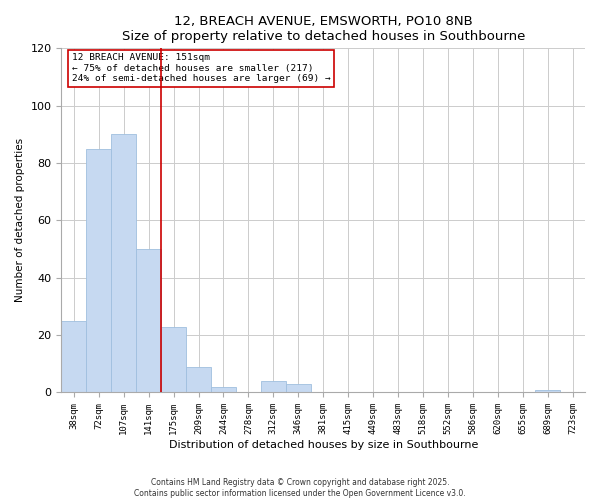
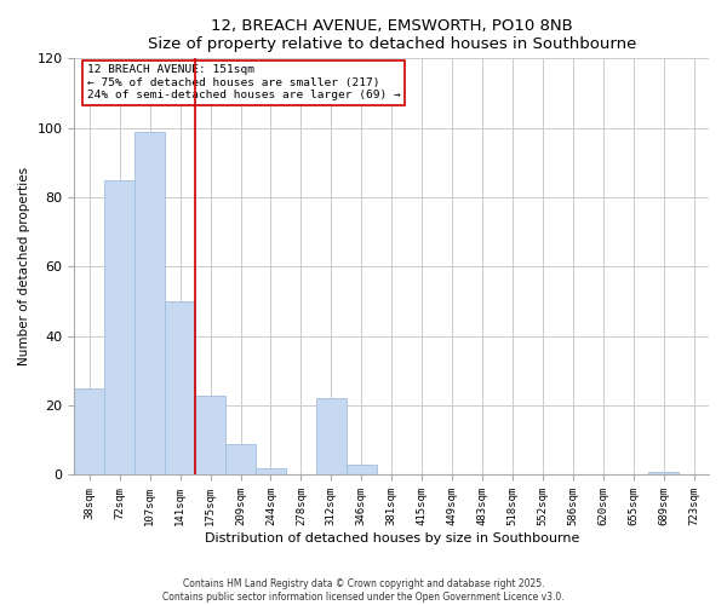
107sqm: 90 -> 99
312sqm: 4 -> 22
